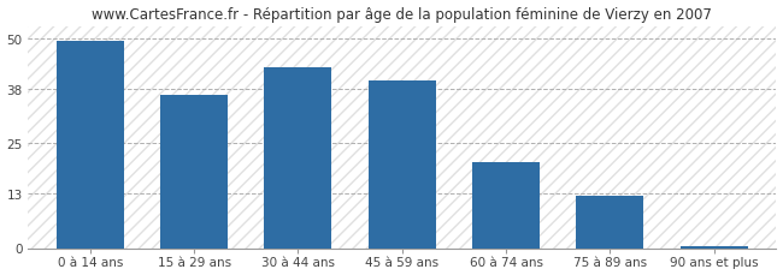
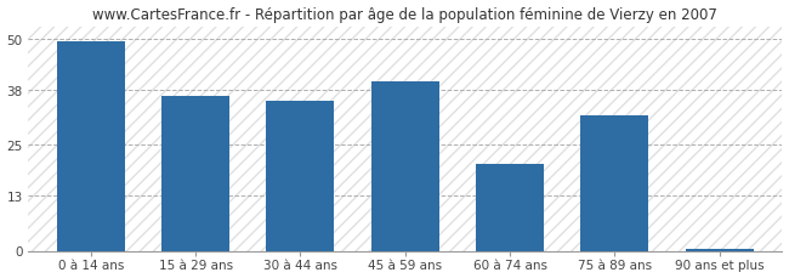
30 à 44 ans: 43.0 -> 35.5
75 à 89 ans: 12.5 -> 32.0
